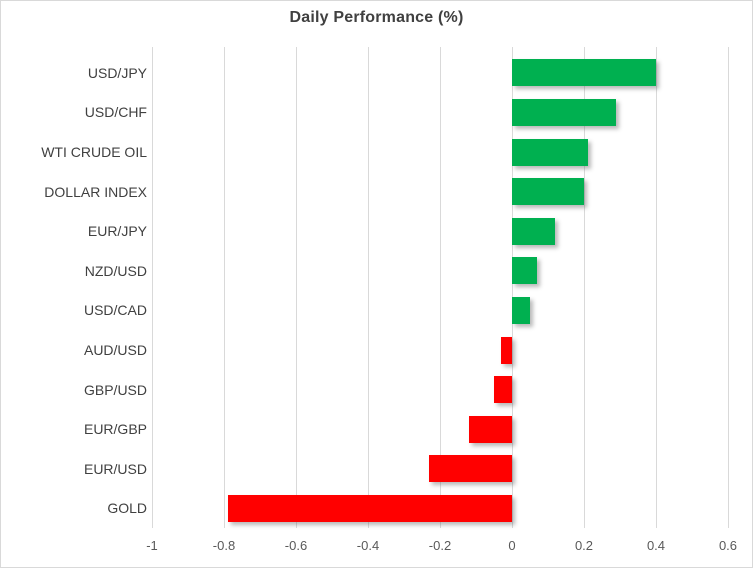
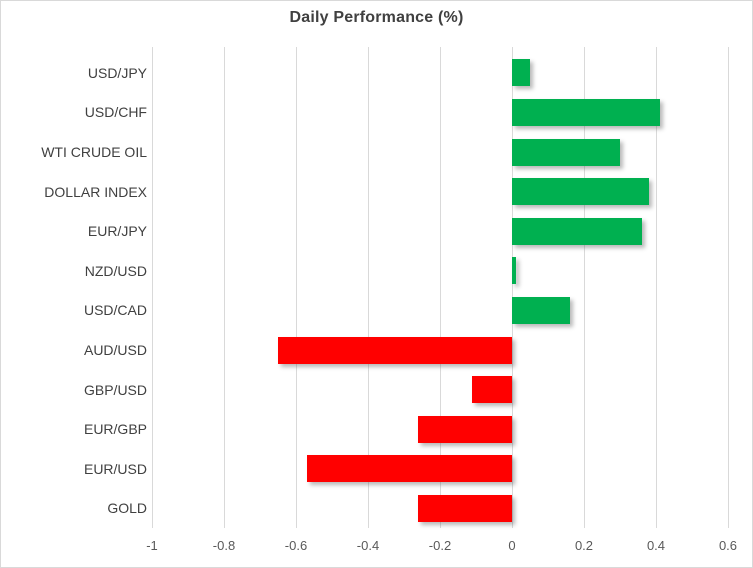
USD/JPY: 0.40 -> 0.05
USD/CHF: 0.29 -> 0.41
WTI CRUDE OIL: 0.21 -> 0.30
DOLLAR INDEX: 0.20 -> 0.38
EUR/JPY: 0.12 -> 0.36
NZD/USD: 0.07 -> 0.01
USD/CAD: 0.05 -> 0.16
AUD/USD: -0.03 -> -0.65
GBP/USD: -0.05 -> -0.11
EUR/GBP: -0.12 -> -0.26
EUR/USD: -0.23 -> -0.57
GOLD: -0.79 -> -0.26
